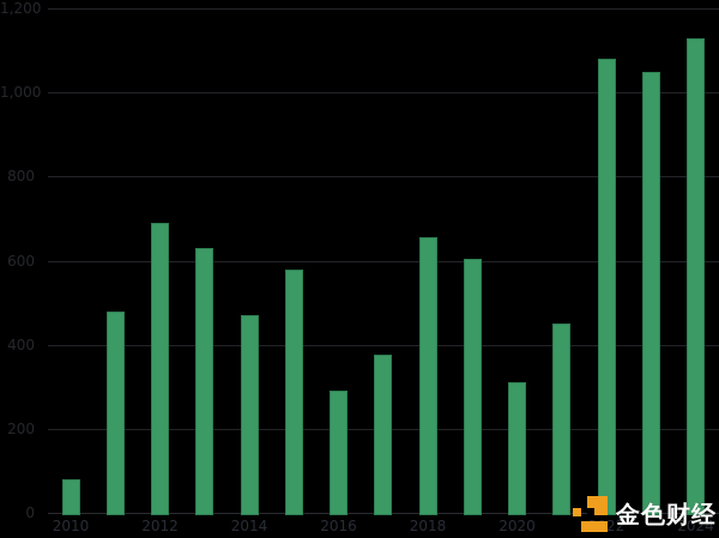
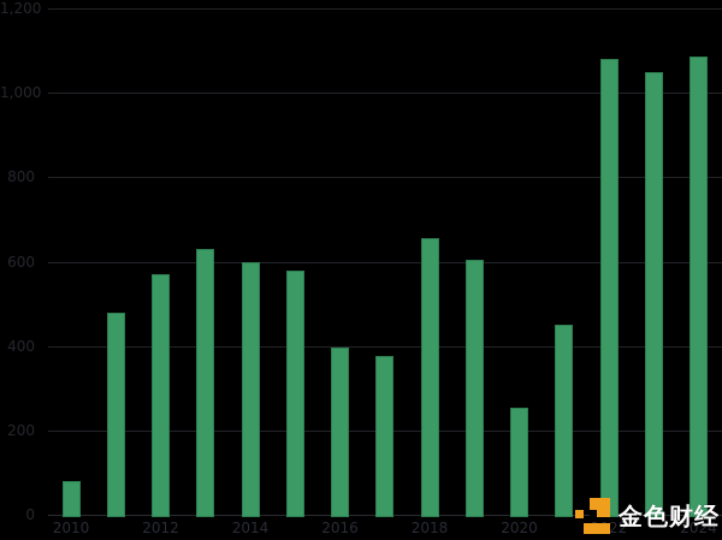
2012: 690 -> 570
2014: 470 -> 600
2016: 290 -> 400
2020: 310 -> 260
2024: 1130 -> 1080
